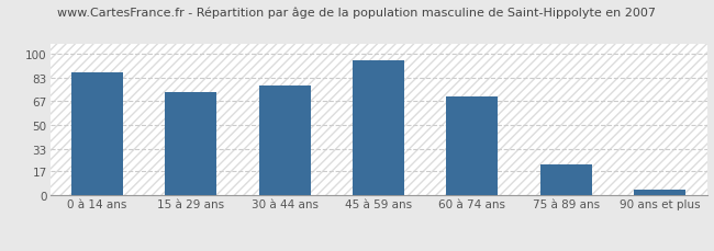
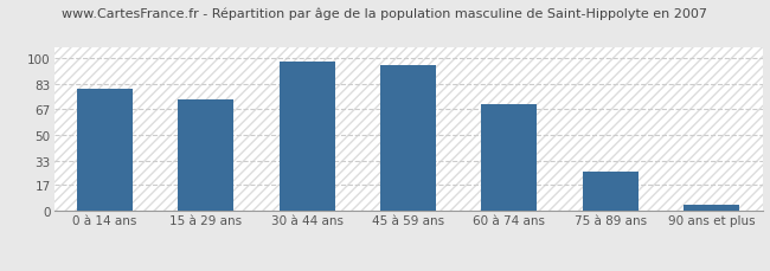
0 à 14 ans: 87 -> 80
30 à 44 ans: 78 -> 98
75 à 89 ans: 22 -> 26
